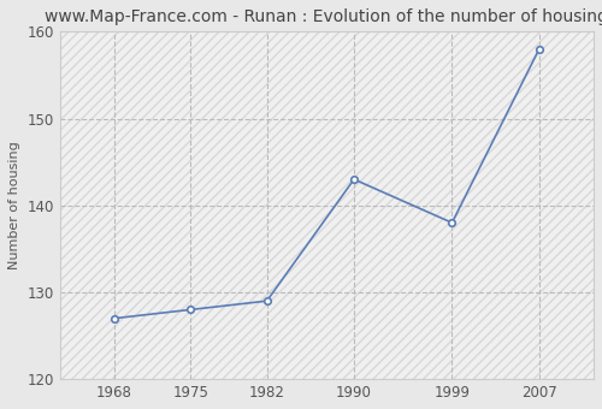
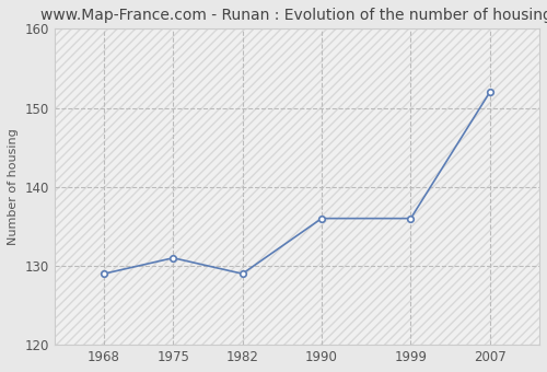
1968: 127 -> 129
1975: 128 -> 131
1990: 143 -> 136
1999: 138 -> 136
2007: 158 -> 152
